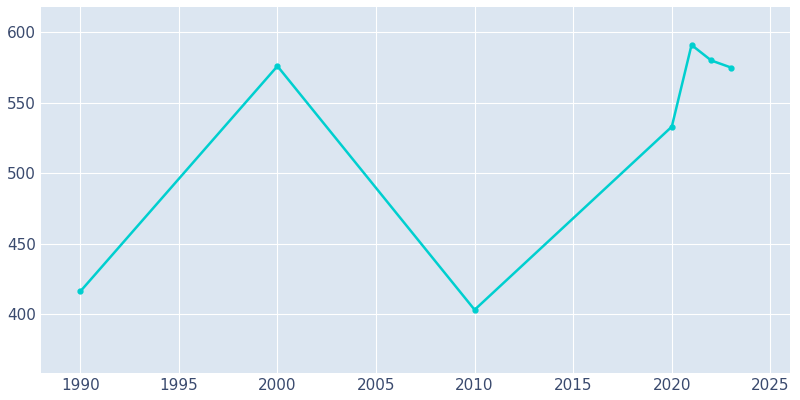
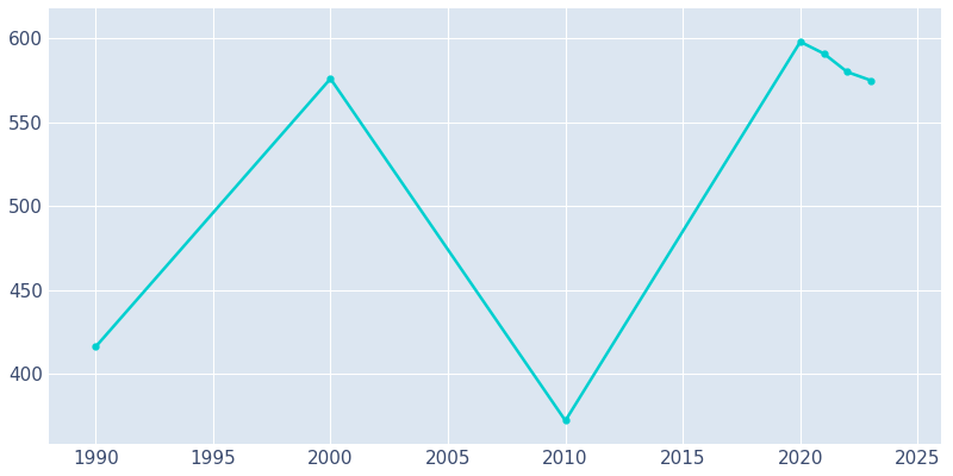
2010: 403 -> 372
2020: 533 -> 598
